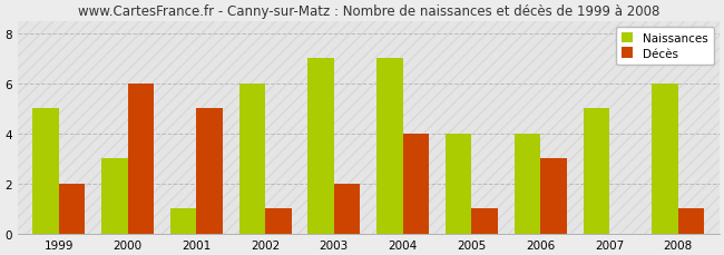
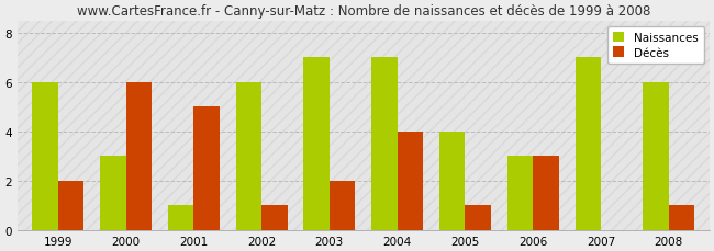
Naissances/1999: 5 -> 6
Naissances/2006: 4 -> 3
Naissances/2007: 5 -> 7
